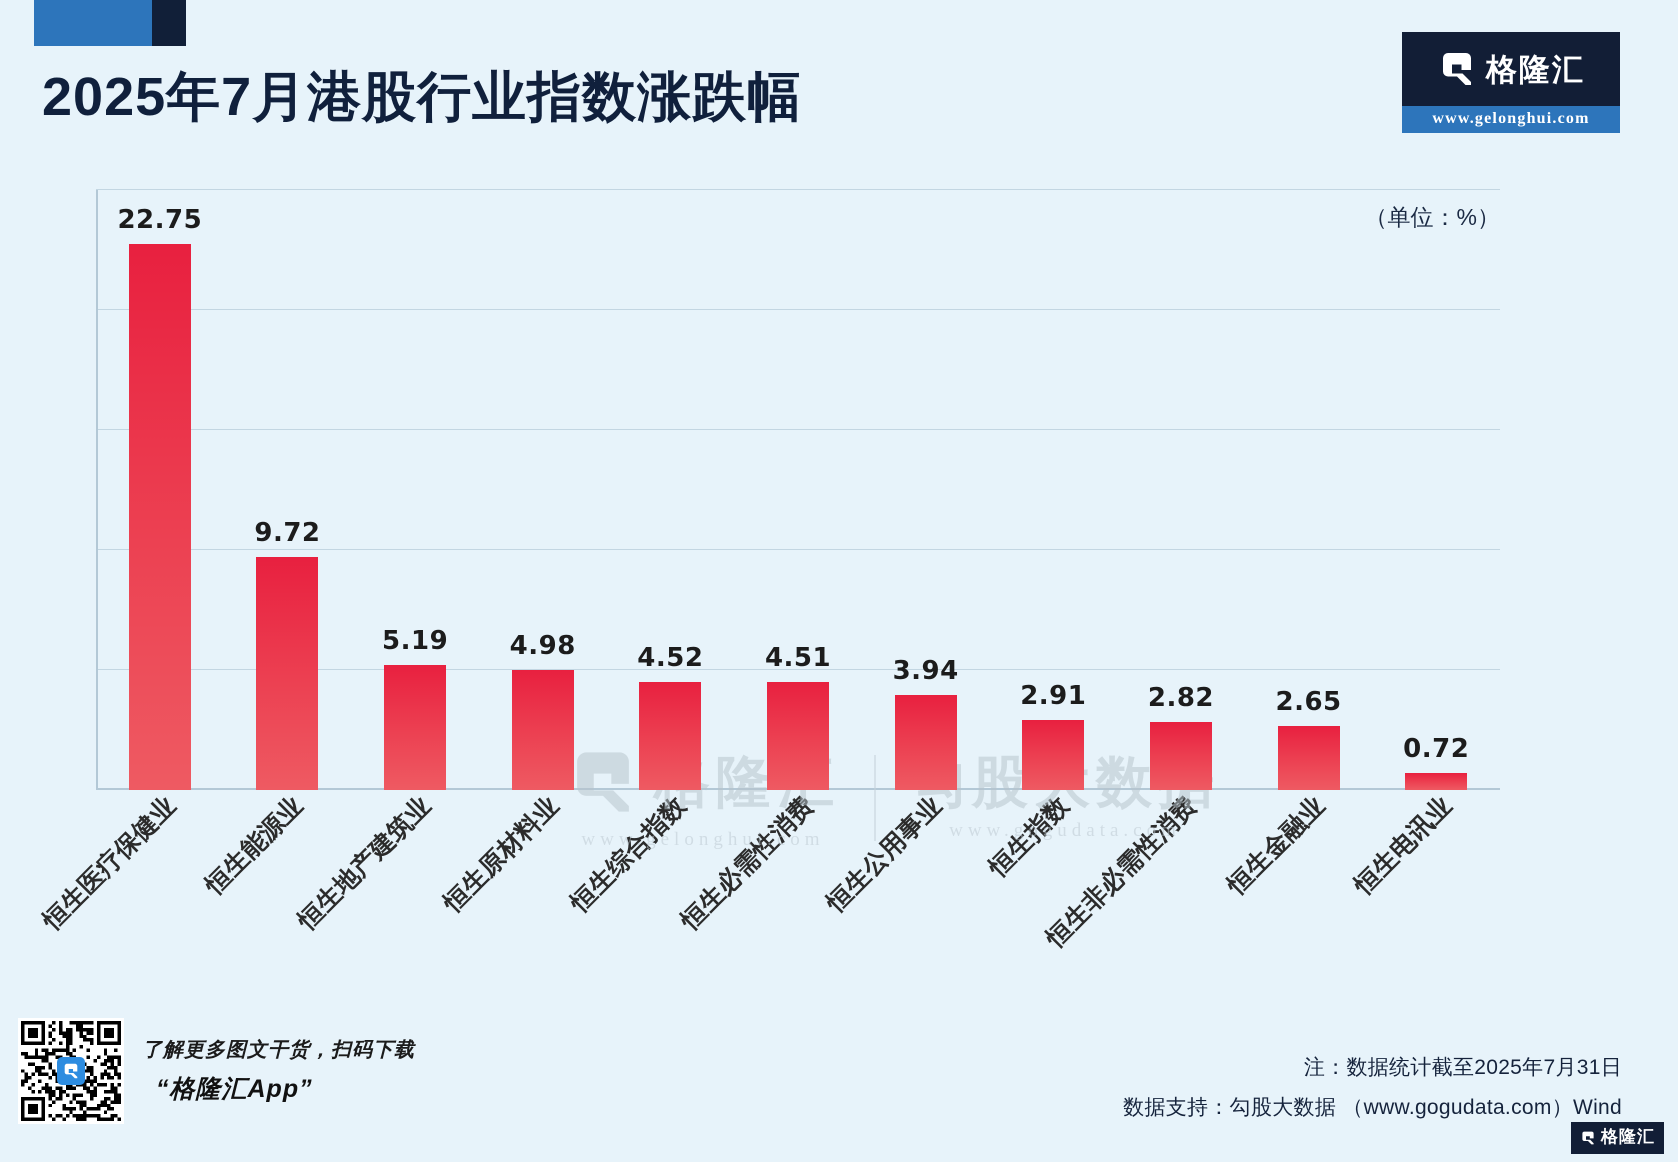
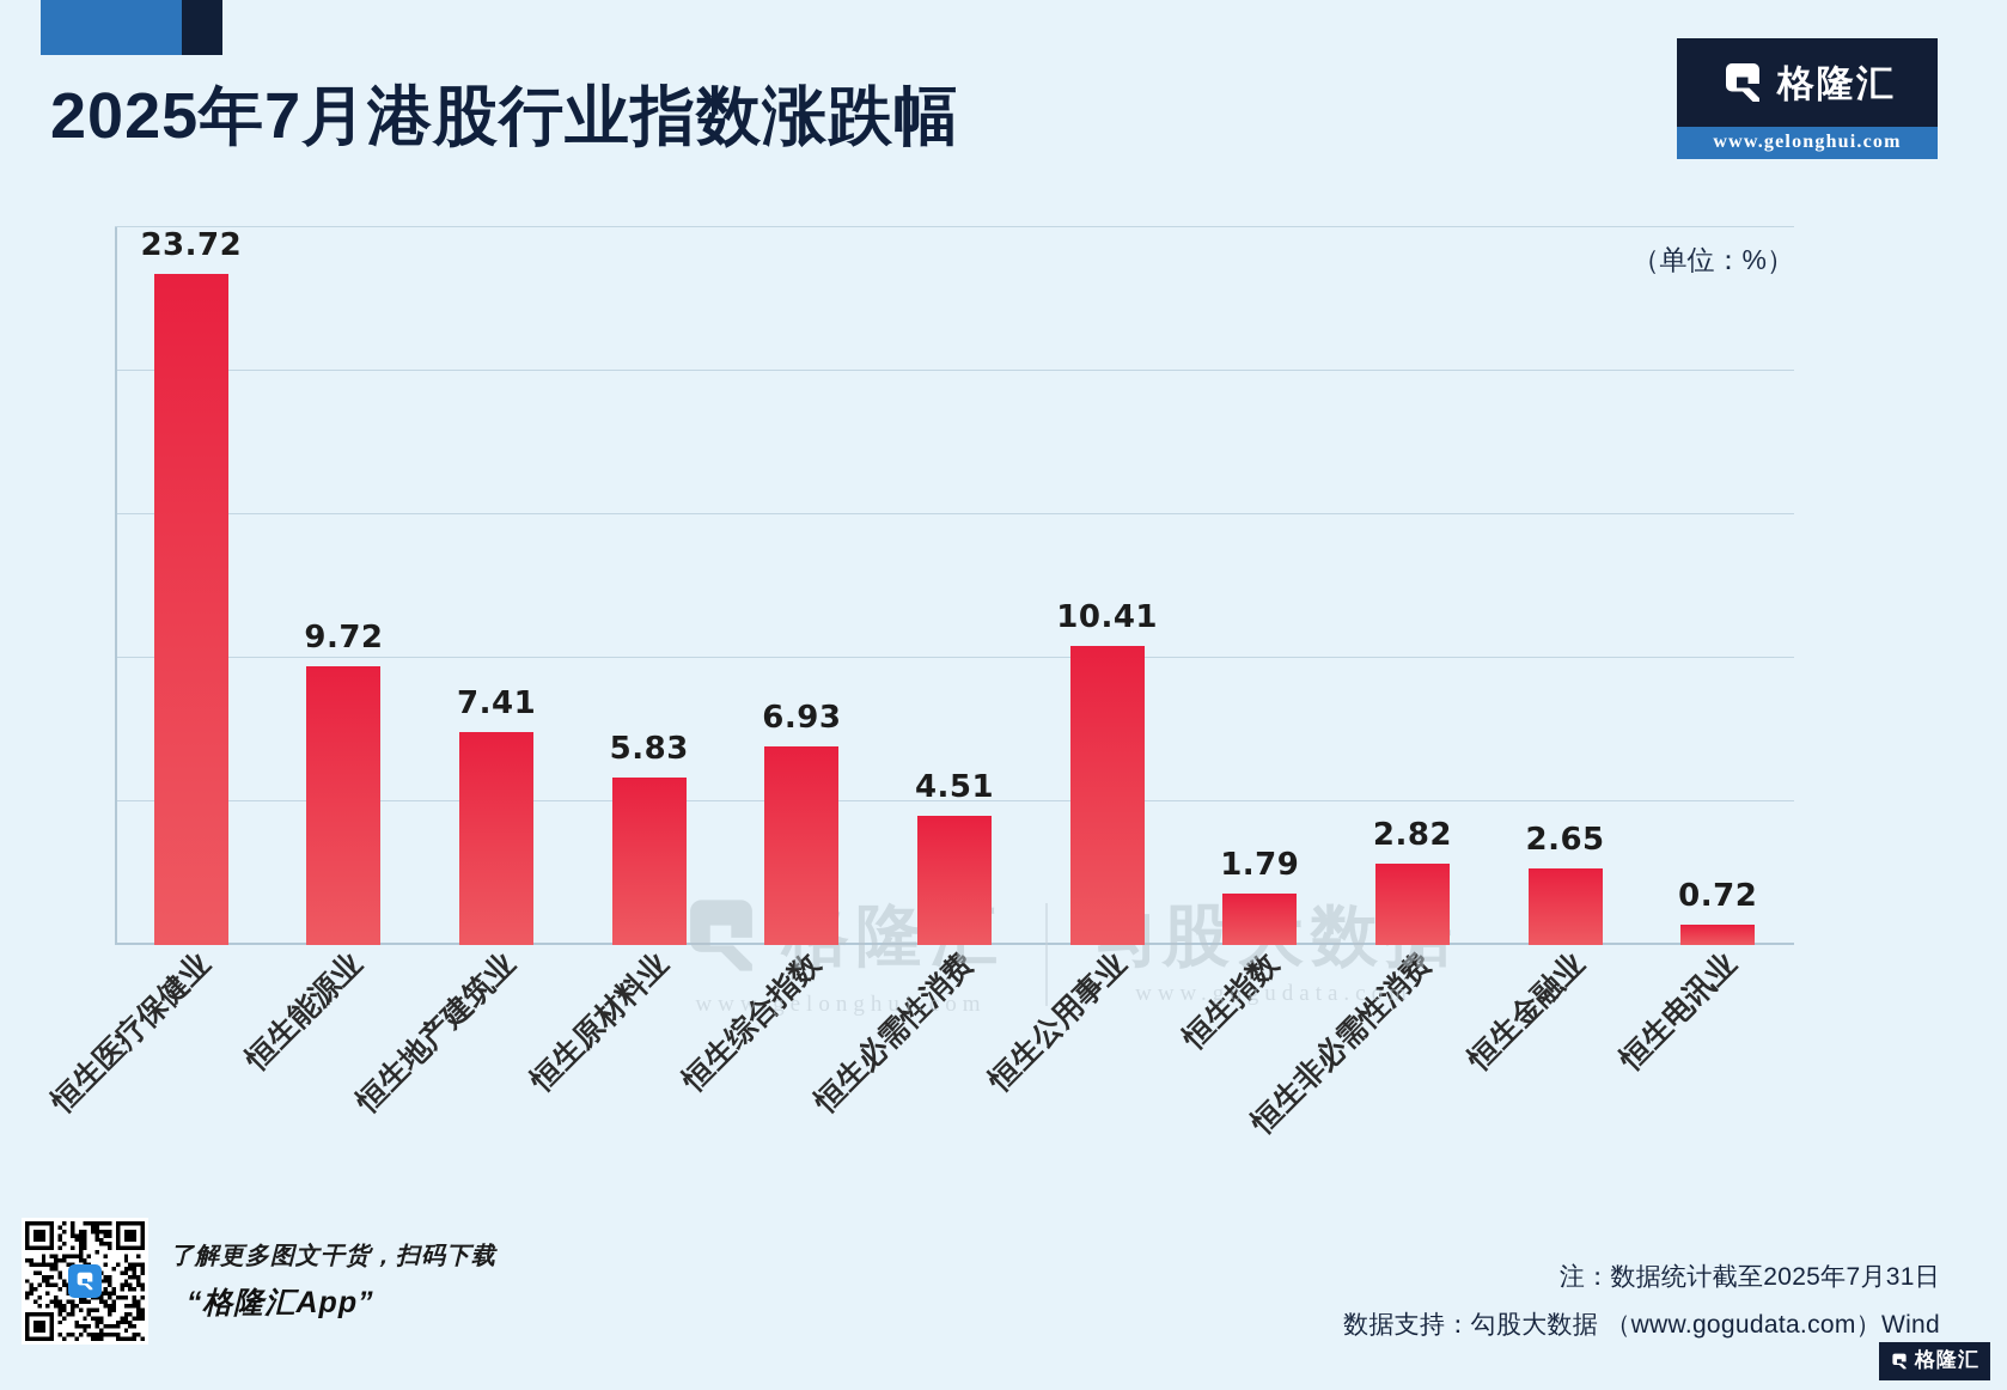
恒生医疗保健业: 22.75 -> 23.72
恒生地产建筑业: 5.19 -> 7.41
恒生原材料业: 4.98 -> 5.83
恒生综合指数: 4.52 -> 6.93
恒生公用事业: 3.94 -> 10.41
恒生指数: 2.91 -> 1.79
